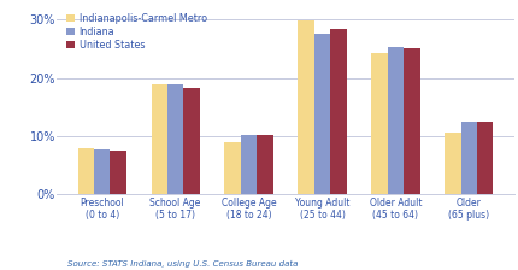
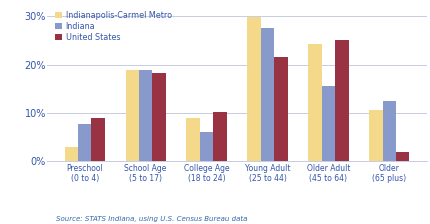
Indianapolis-Carmel Metro/Preschool (0 to 4): 8.0% -> 3.0%
United States/Preschool (0 to 4): 7.5% -> 9.0%
Indiana/College Age (18 to 24): 10.2% -> 6.0%
United States/Young Adult (25 to 44): 28.5% -> 21.5%
Indiana/Older Adult (45 to 64): 25.3% -> 15.5%
United States/Older (65 plus): 12.5% -> 2.0%
